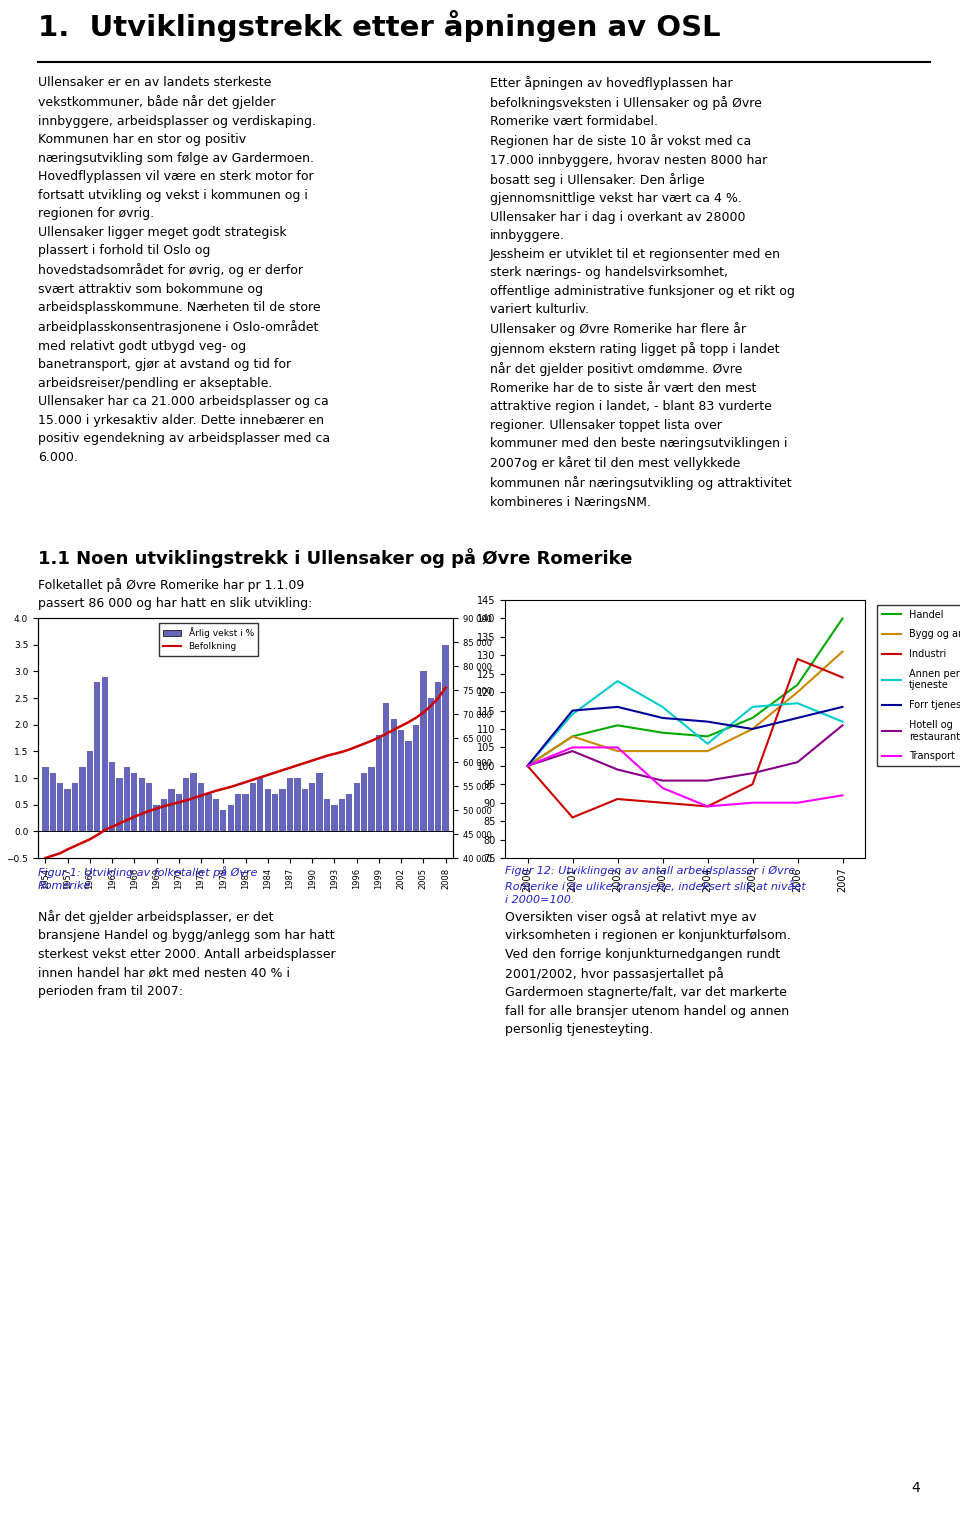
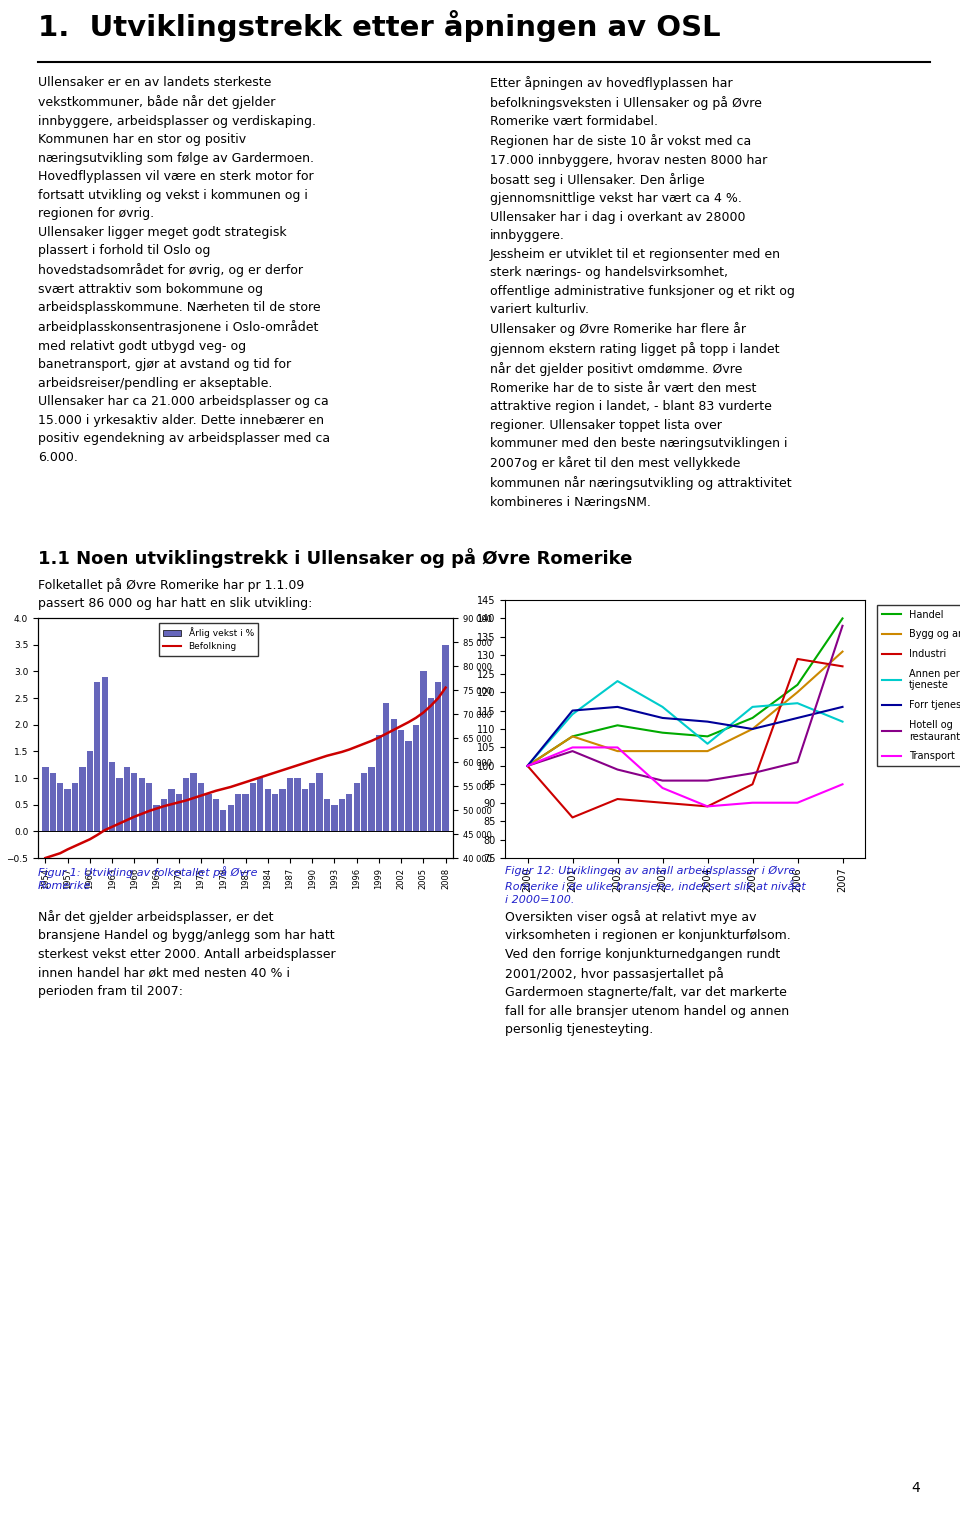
Industri/2007: 124 -> 127
Hotell og restaurant/2007: 111 -> 138
Transport/2007: 92 -> 95
